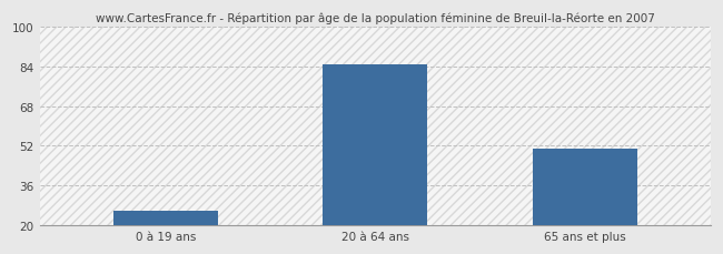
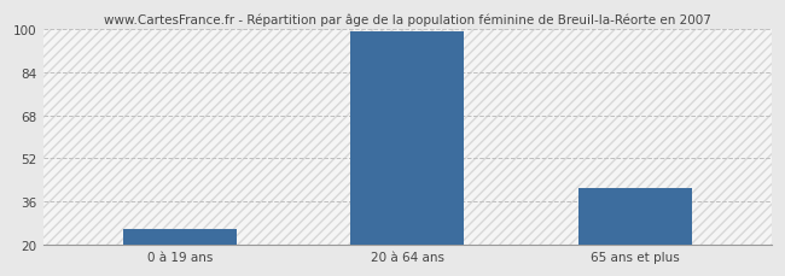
20 à 64 ans: 85 -> 99
65 ans et plus: 51 -> 41
